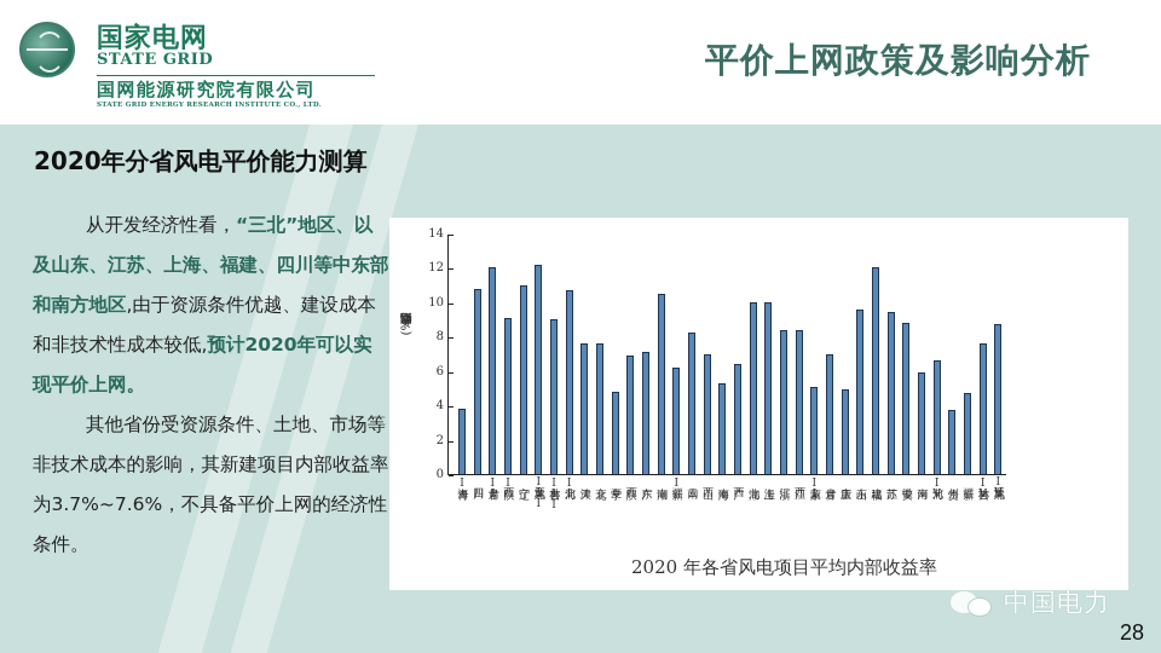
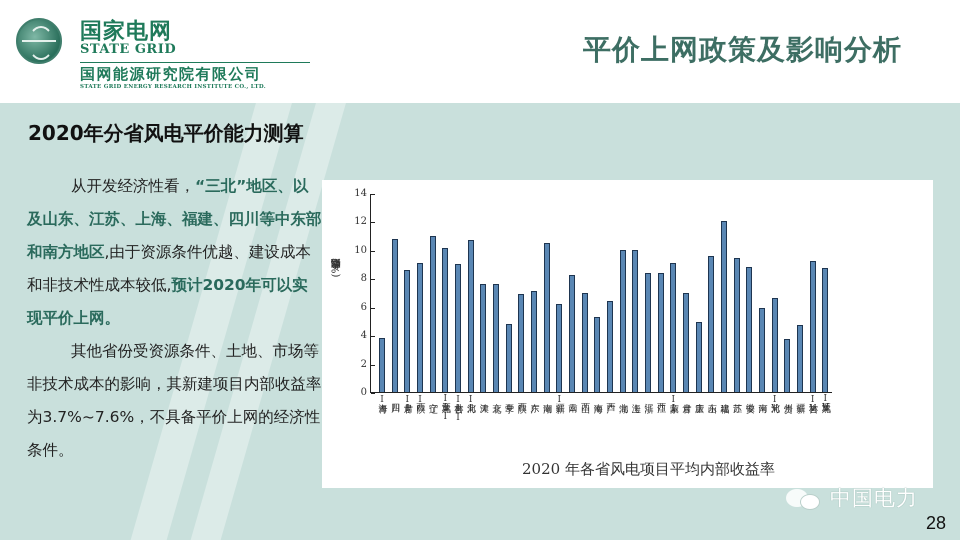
甘肃II: 12.0 -> 8.6
黑龙江III: 12.2 -> 10.1
蒙东II: 5.1 -> 9.1
吉林IV: 7.6 -> 9.2
